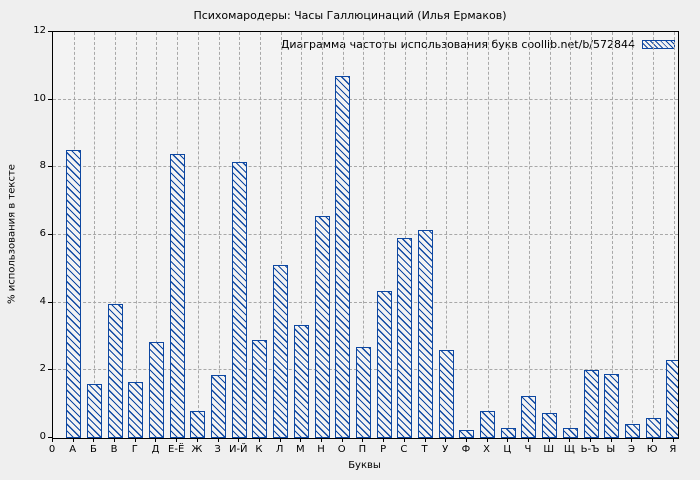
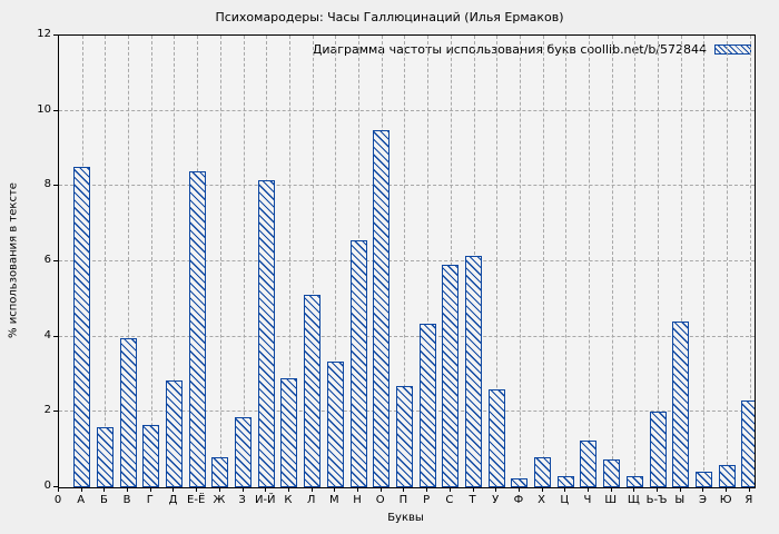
О: 10.7 -> 9.5
Ы: 1.9 -> 4.4
